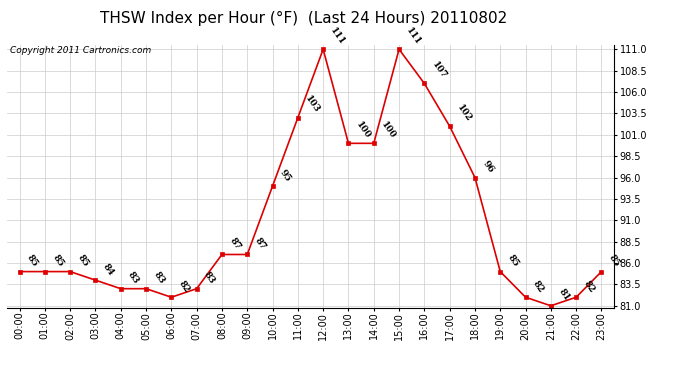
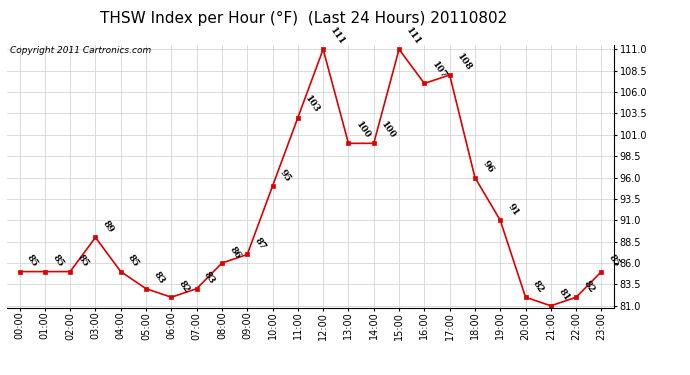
03:00: 84 -> 89
04:00: 83 -> 85
08:00: 87 -> 86
17:00: 102 -> 108
19:00: 85 -> 91
